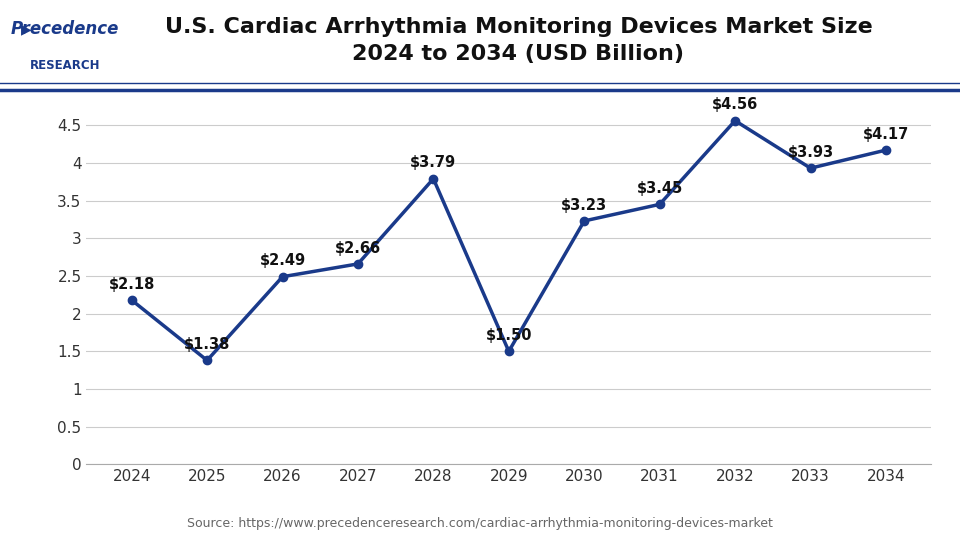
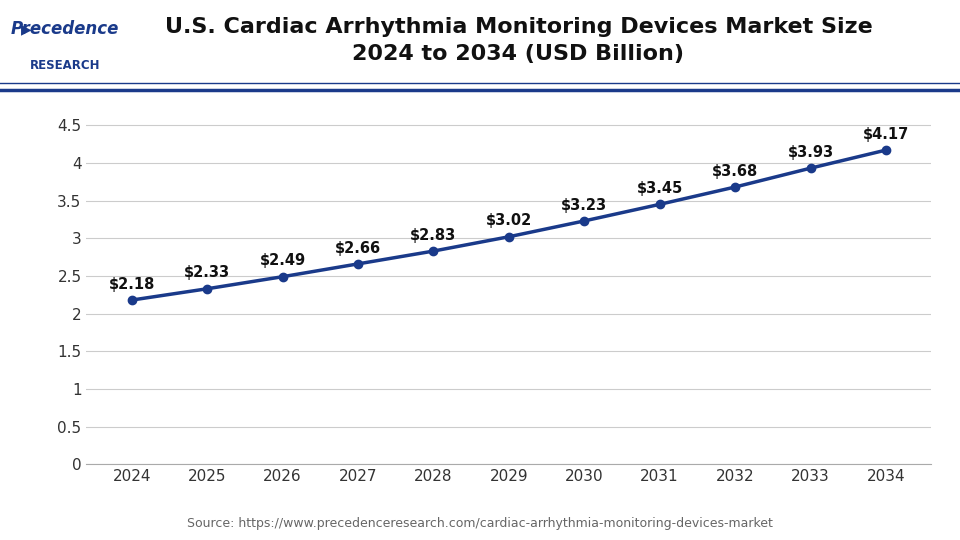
2025: $1.38 -> $2.33
2028: $3.79 -> $2.83
2029: $1.50 -> $3.02
2032: $4.56 -> $3.68
